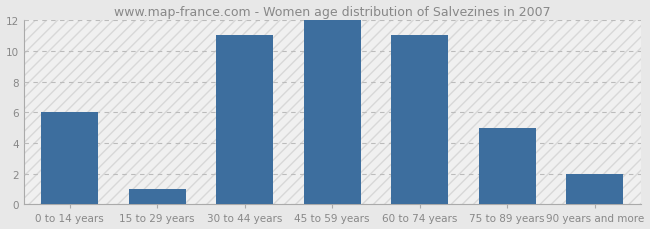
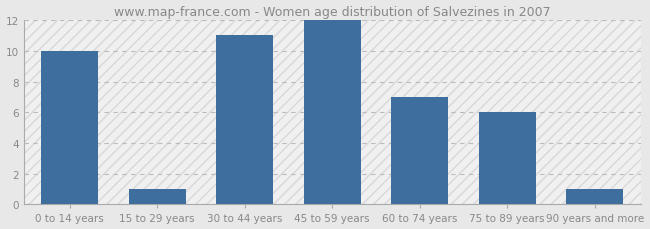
0 to 14 years: 6 -> 10
60 to 74 years: 11 -> 7
75 to 89 years: 5 -> 6
90 years and more: 2 -> 1
